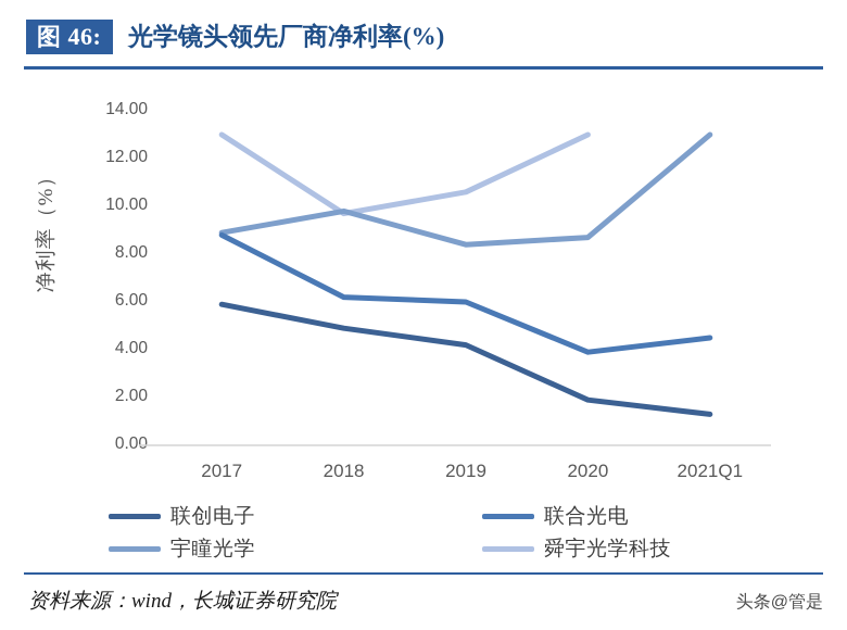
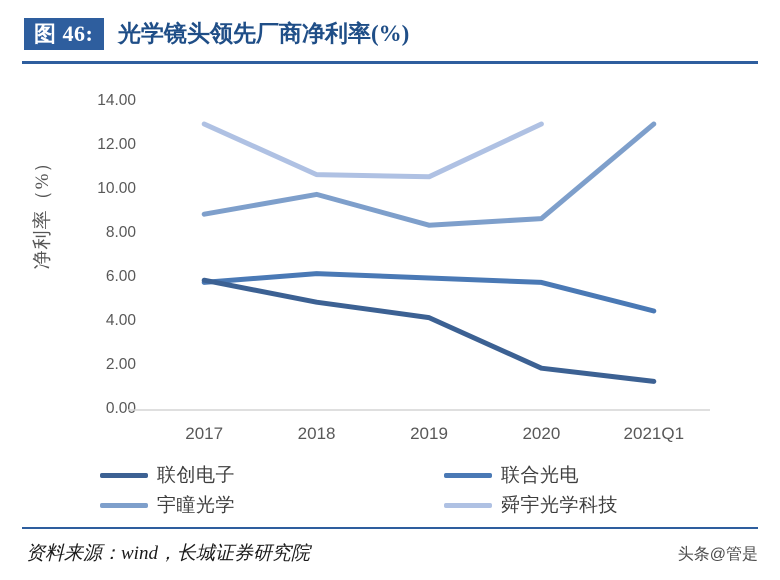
联合光电/2017: 8.8 -> 5.8
舜宇光学科技/2018: 9.7 -> 10.7
联合光电/2020: 3.9 -> 5.8
